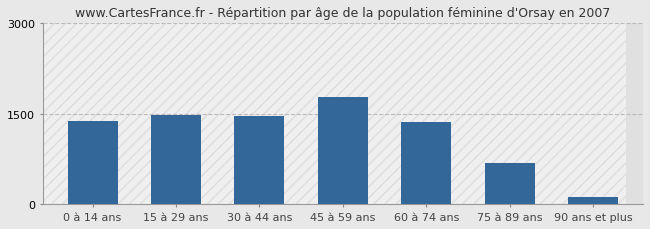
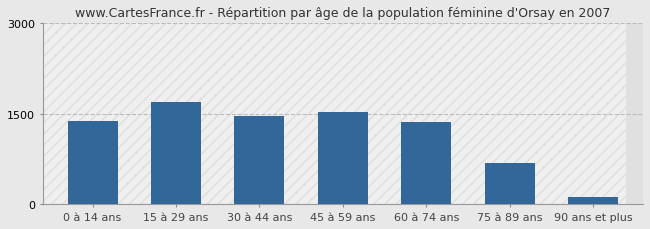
15 à 29 ans: 1480 -> 1700
45 à 59 ans: 1780 -> 1520
